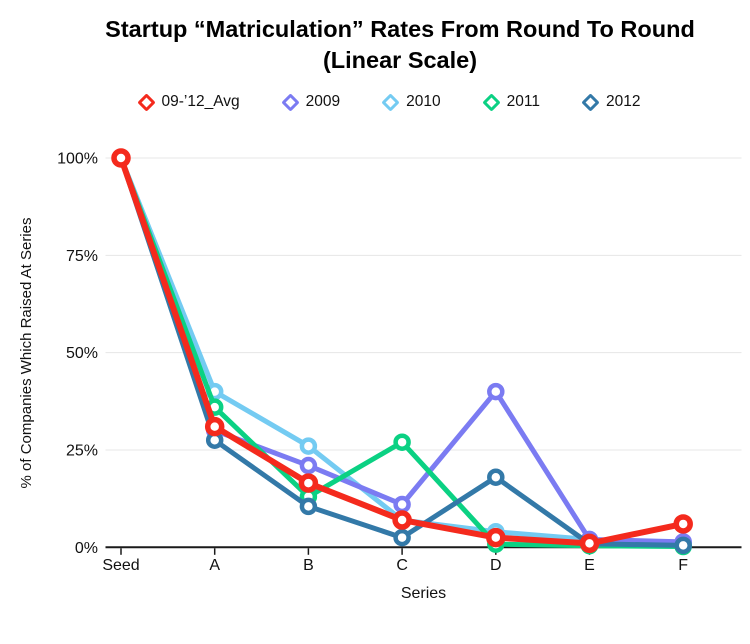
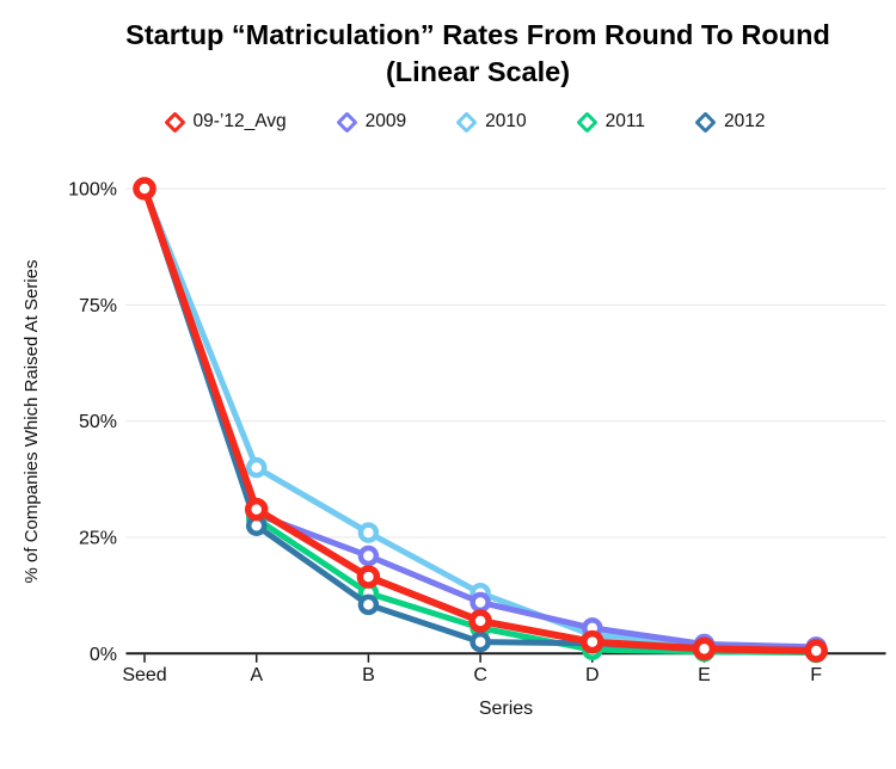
2011/A: 36% -> 29%
2010/C: 7% -> 13%
2011/C: 27% -> 6%
2009/D: 40% -> 6%
2012/D: 18% -> 2%
09-’12_Avg/F: 6% -> 1%
